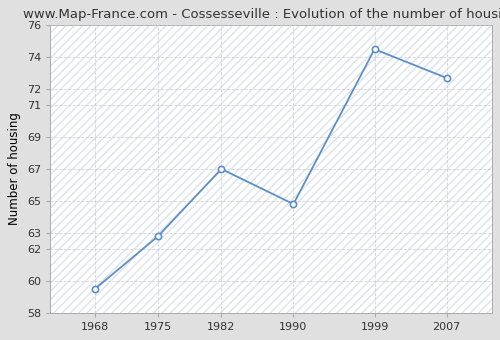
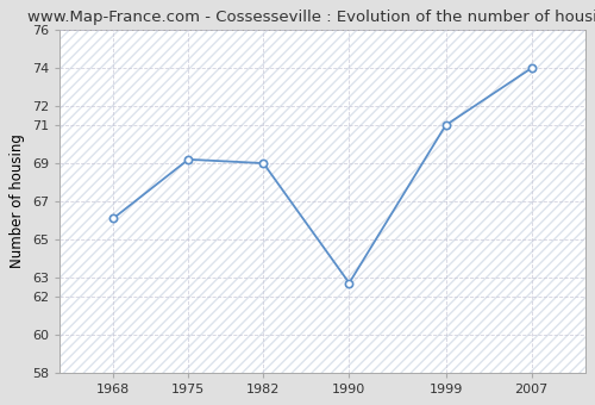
1968: 59.5 -> 66.1
1975: 62.8 -> 69.2
1982: 67.0 -> 69.0
1990: 64.8 -> 62.7
1999: 74.5 -> 71.0
2007: 72.7 -> 74.0
